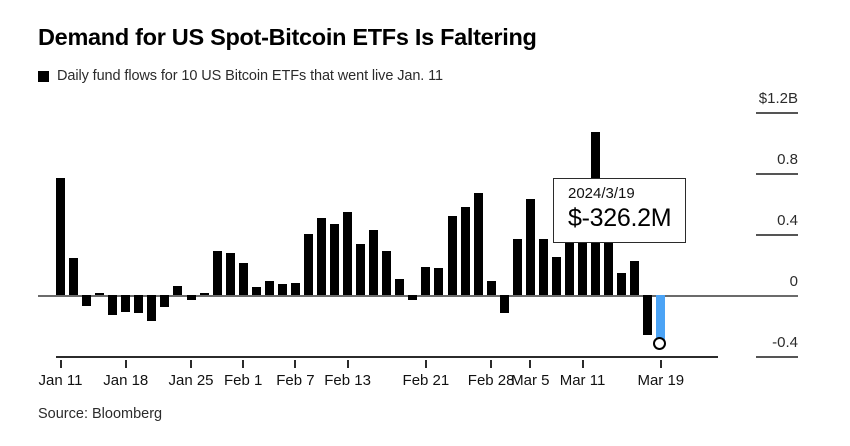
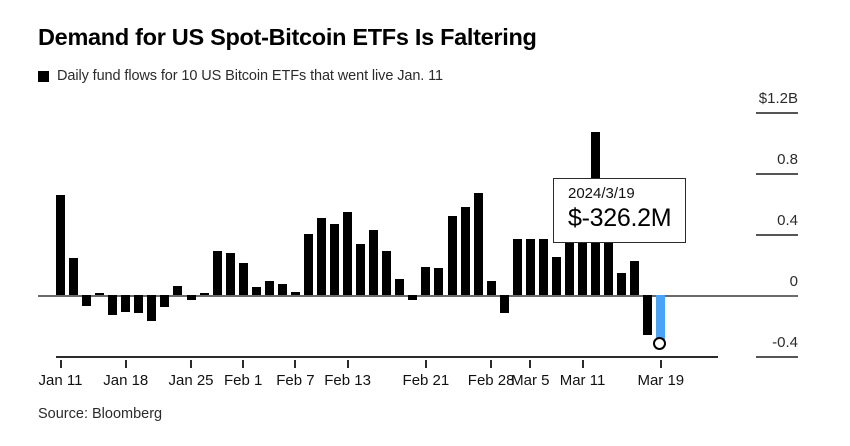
Jan 11: $0.77B -> $0.66B
Feb 7: $0.08B -> $0.02B
Mar 5: $0.63B -> $0.37B
